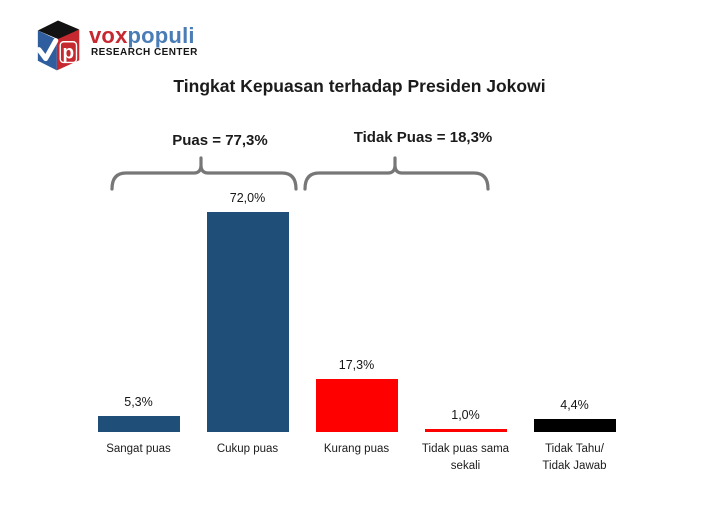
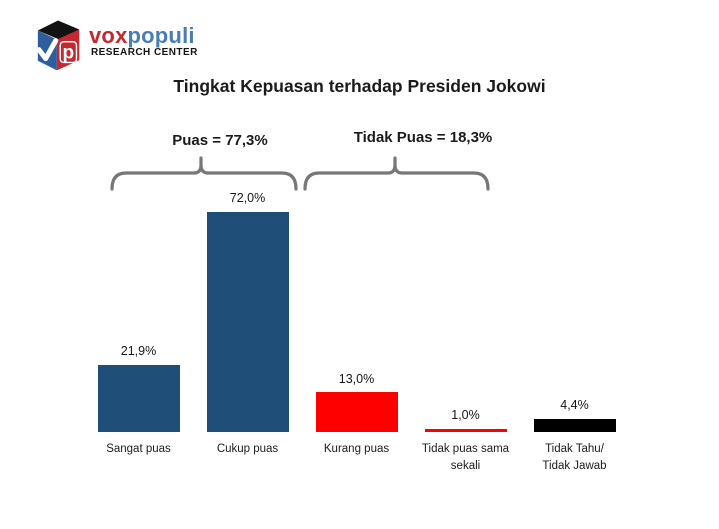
Sangat puas: 5,3% -> 21,9%
Kurang puas: 17,3% -> 13,0%
